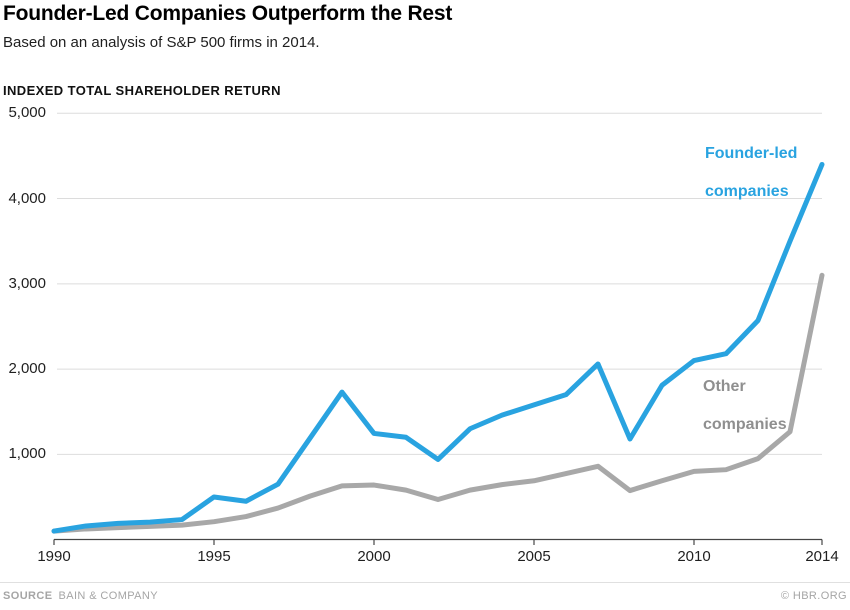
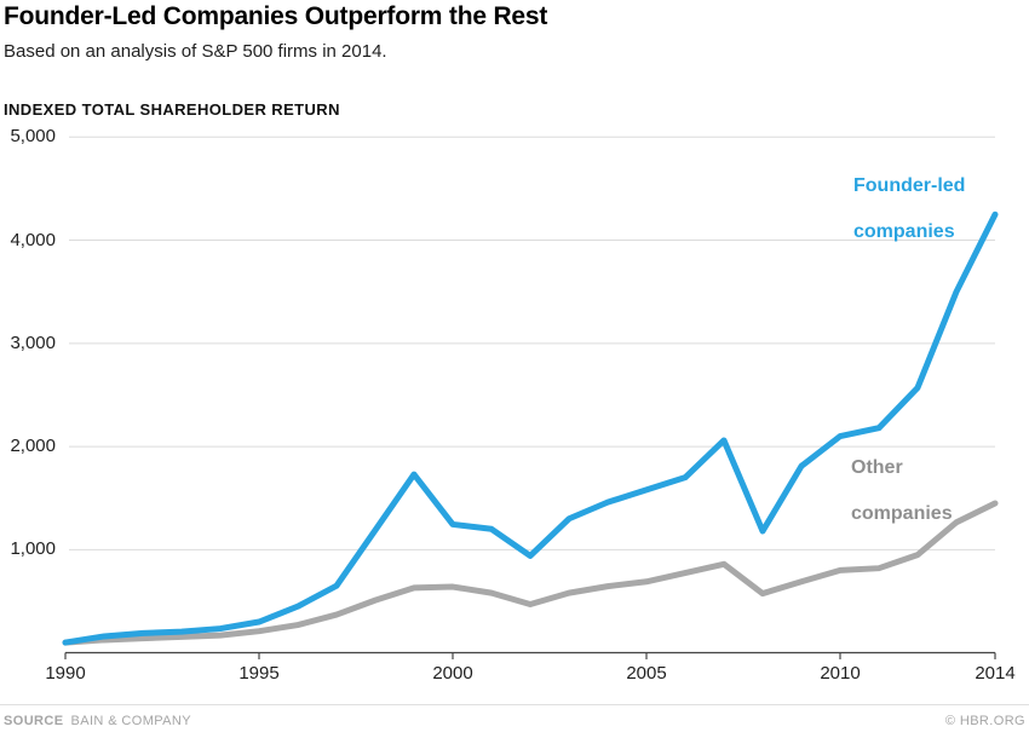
Founder-led companies/1995: 500 -> 300
Founder-led companies/2014: 4400 -> 4200
Other companies/2014: 3100 -> 1400
